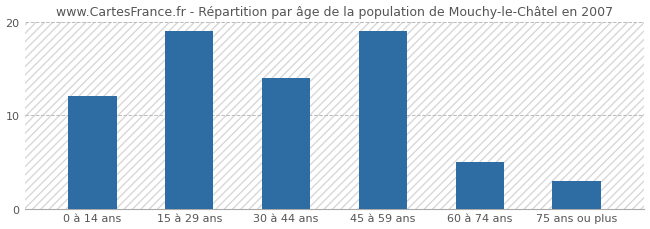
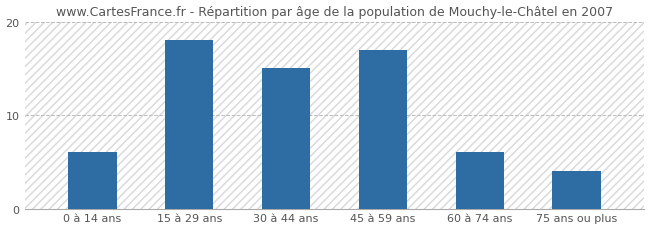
0 à 14 ans: 12 -> 6
15 à 29 ans: 19 -> 18
30 à 44 ans: 14 -> 15
45 à 59 ans: 19 -> 17
60 à 74 ans: 5 -> 6
75 ans ou plus: 3 -> 4
